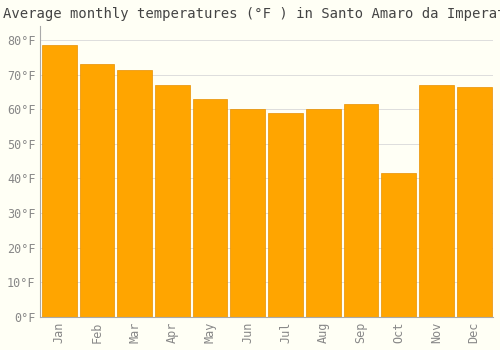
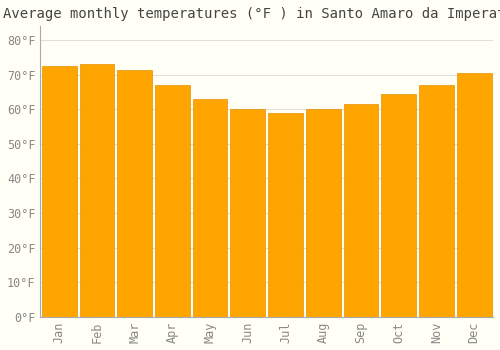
Jan: 78.5°F -> 72.5°F
Oct: 41.5°F -> 64.5°F
Dec: 66.5°F -> 70.5°F
